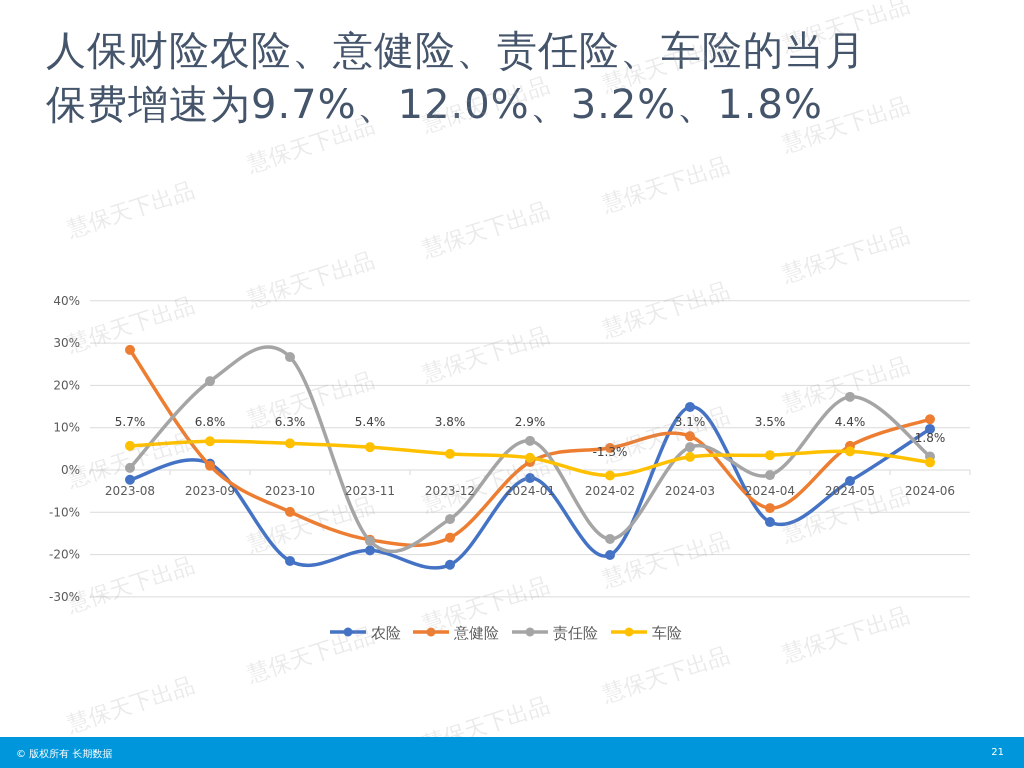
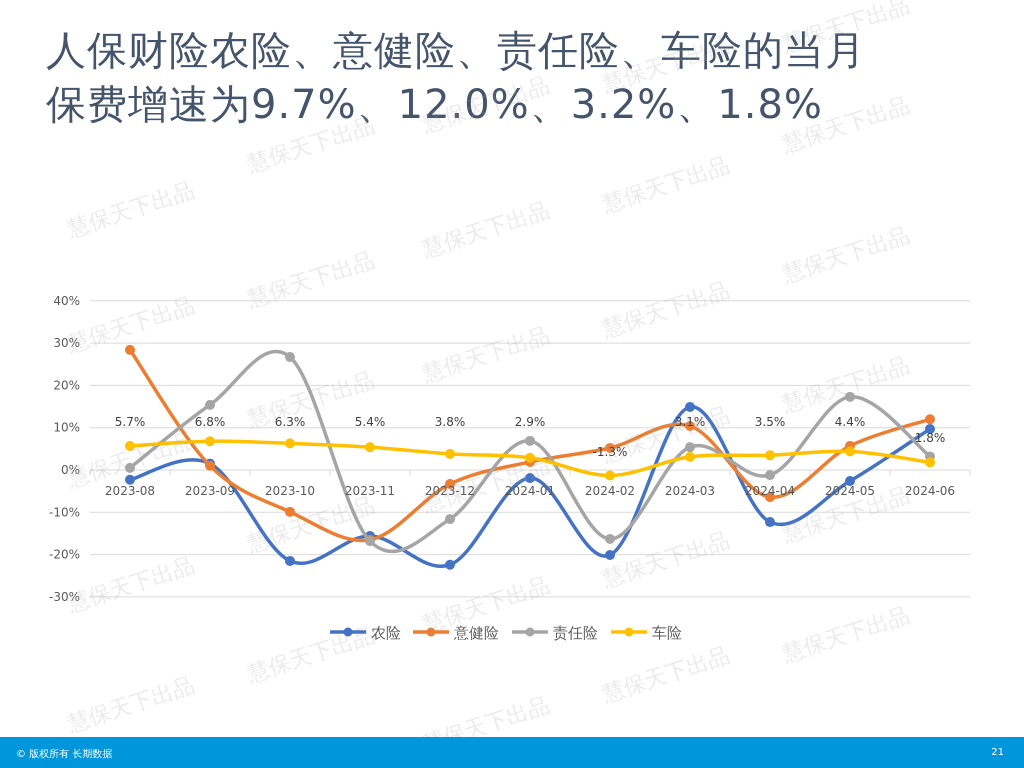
责任险/2023-09: 21% -> 15%
农险/2023-11: -19% -> -16%
意健险/2023-12: -16% -> -3%
意健险/2024-03: 8% -> 10%
意健险/2024-04: -9% -> -6%
